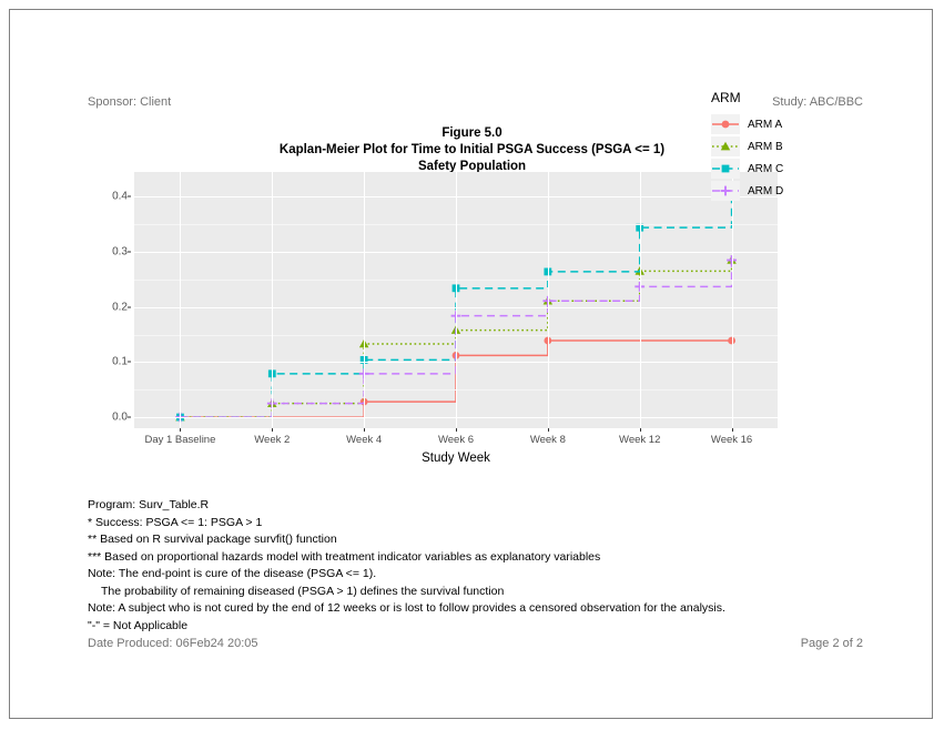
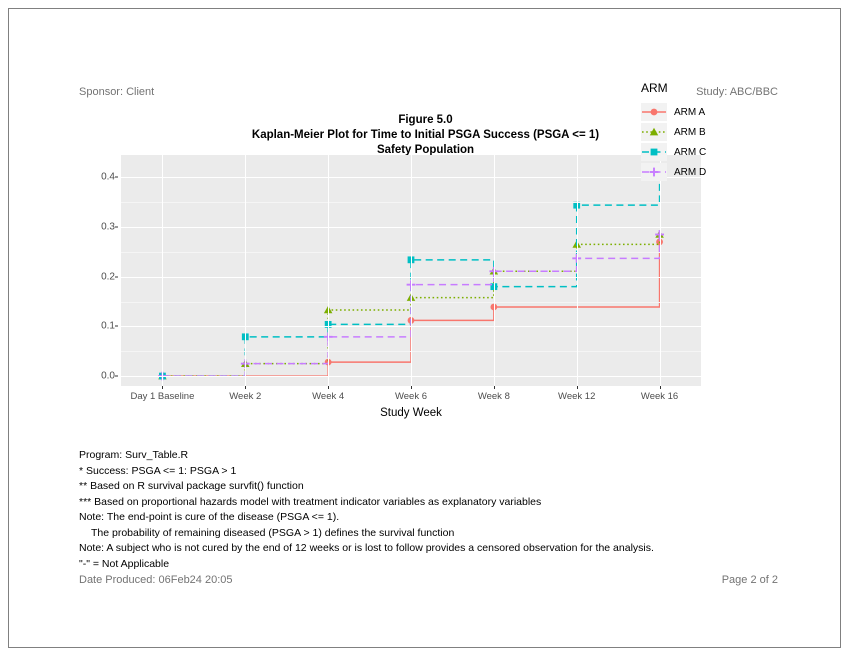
ARM C/Week 8: 0.26 -> 0.18
ARM A/Week 16: 0.14 -> 0.27
